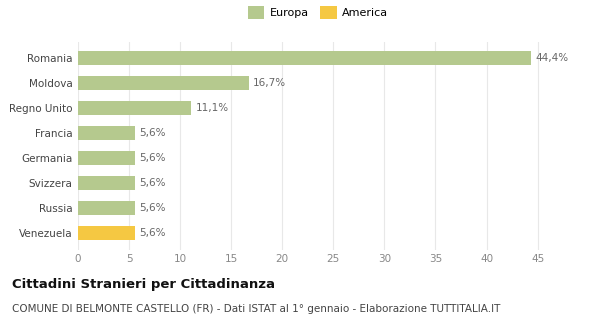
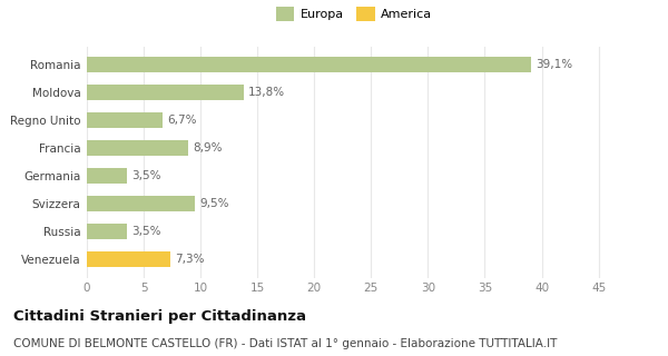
Romania: 44,4% -> 39,1%
Moldova: 16,7% -> 13,8%
Regno Unito: 11,1% -> 6,7%
Francia: 5,6% -> 8,9%
Germania: 5,6% -> 3,5%
Svizzera: 5,6% -> 9,5%
Russia: 5,6% -> 3,5%
Venezuela: 5,6% -> 7,3%
